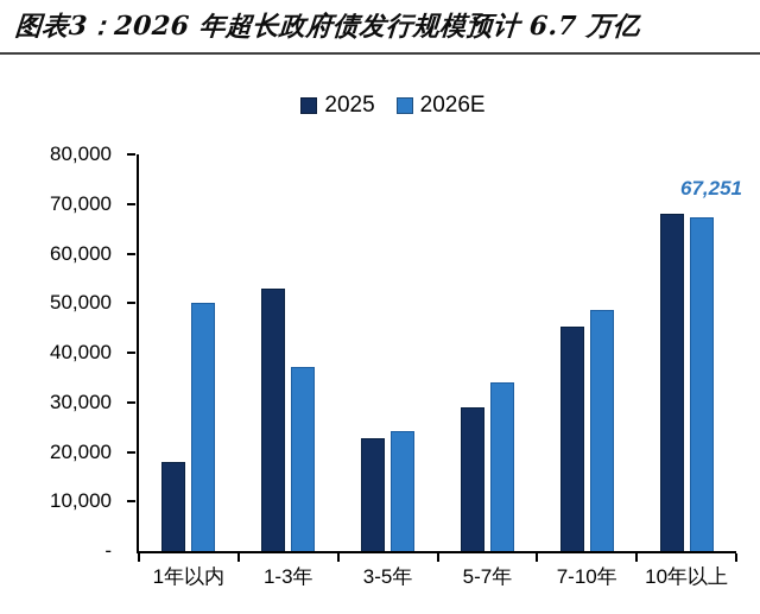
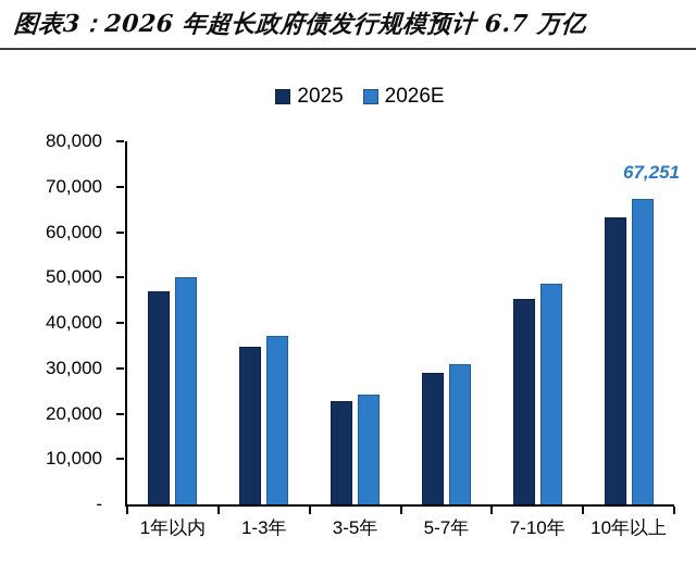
2025/1年以内: 18000 -> 47000
2025/1-3年: 53000 -> 35000
2026E/5-7年: 34000 -> 31000
2025/10年以上: 68000 -> 63000
